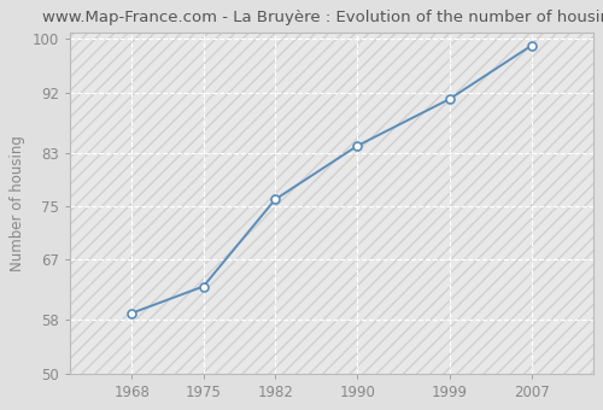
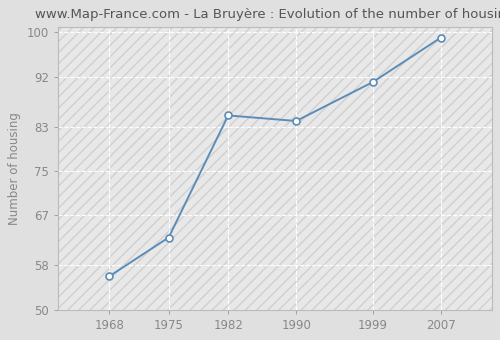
1968: 59 -> 56
1982: 76 -> 85
